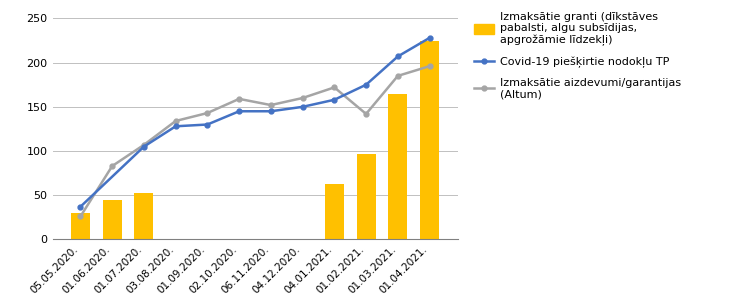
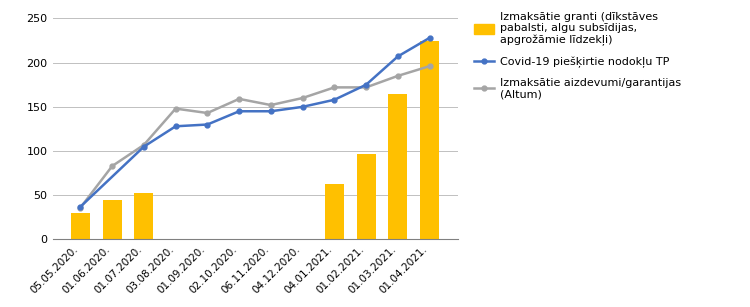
Izmaksātie aizdevumi/garantijas (Altum)/05.05.2020.: 26 -> 36
Izmaksātie aizdevumi/garantijas (Altum)/03.08.2020.: 134 -> 148
Izmaksātie aizdevumi/garantijas (Altum)/01.02.2021.: 142 -> 172
